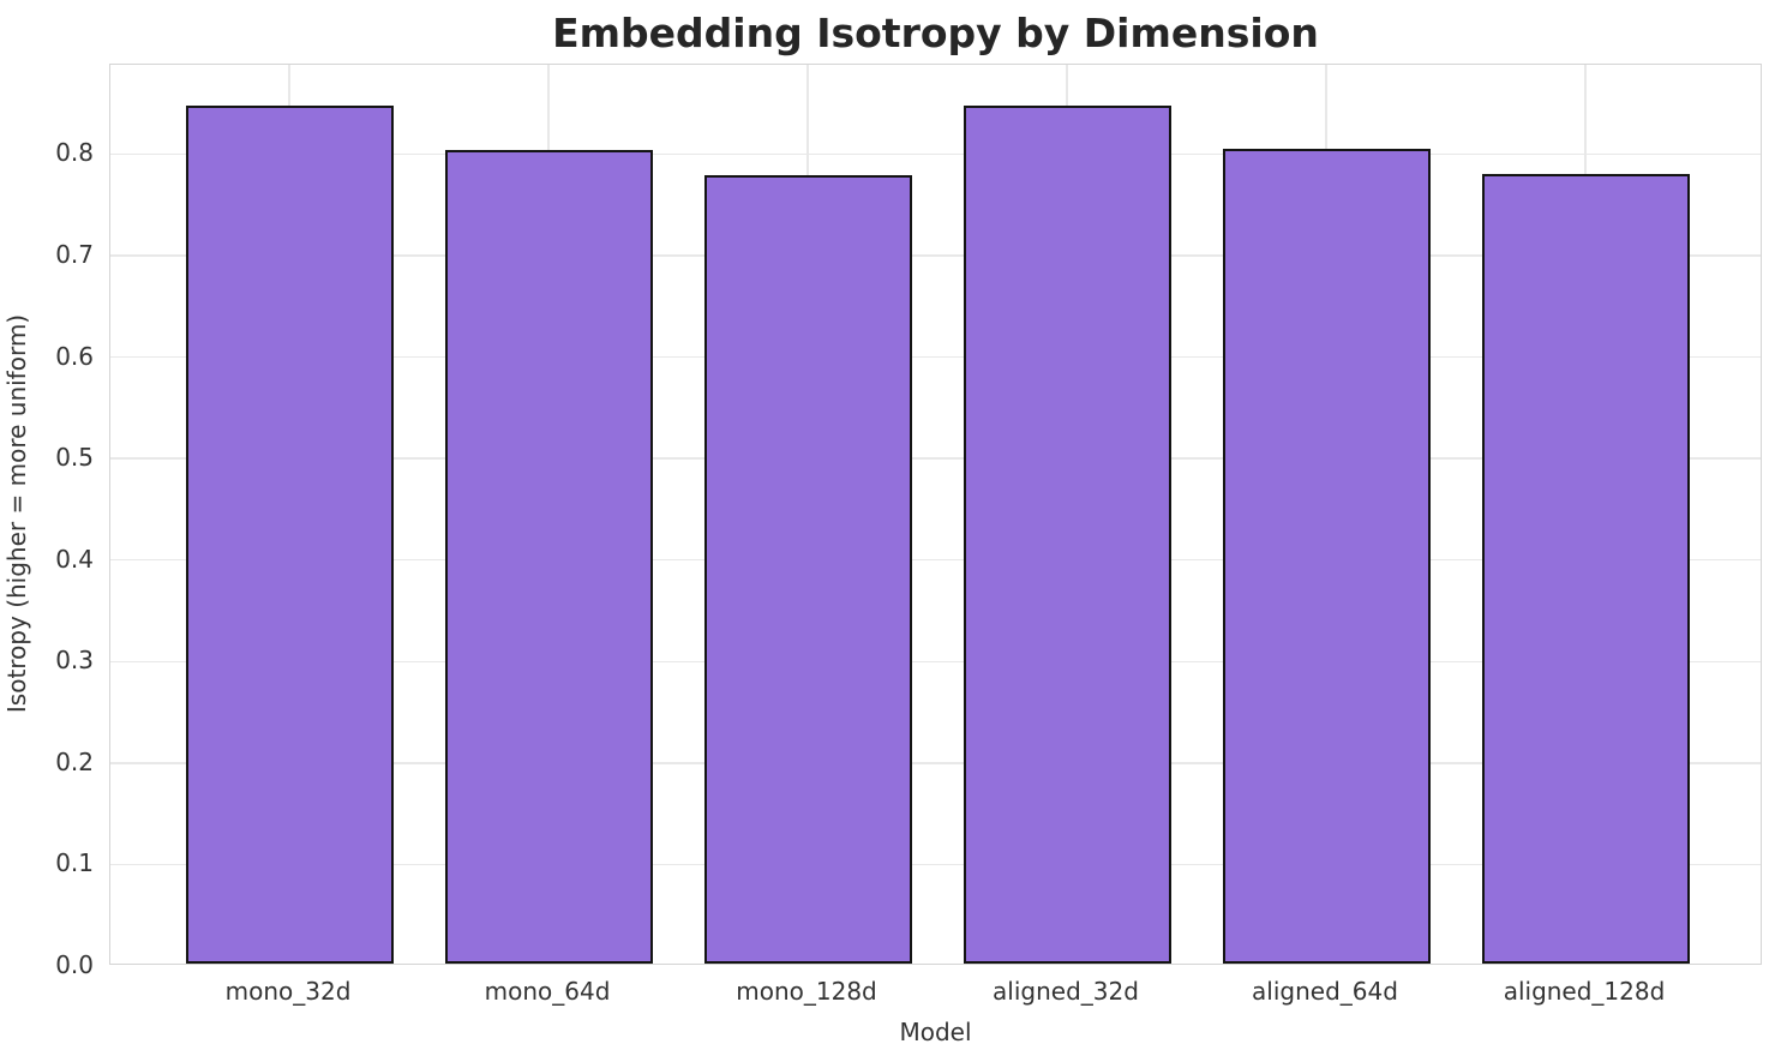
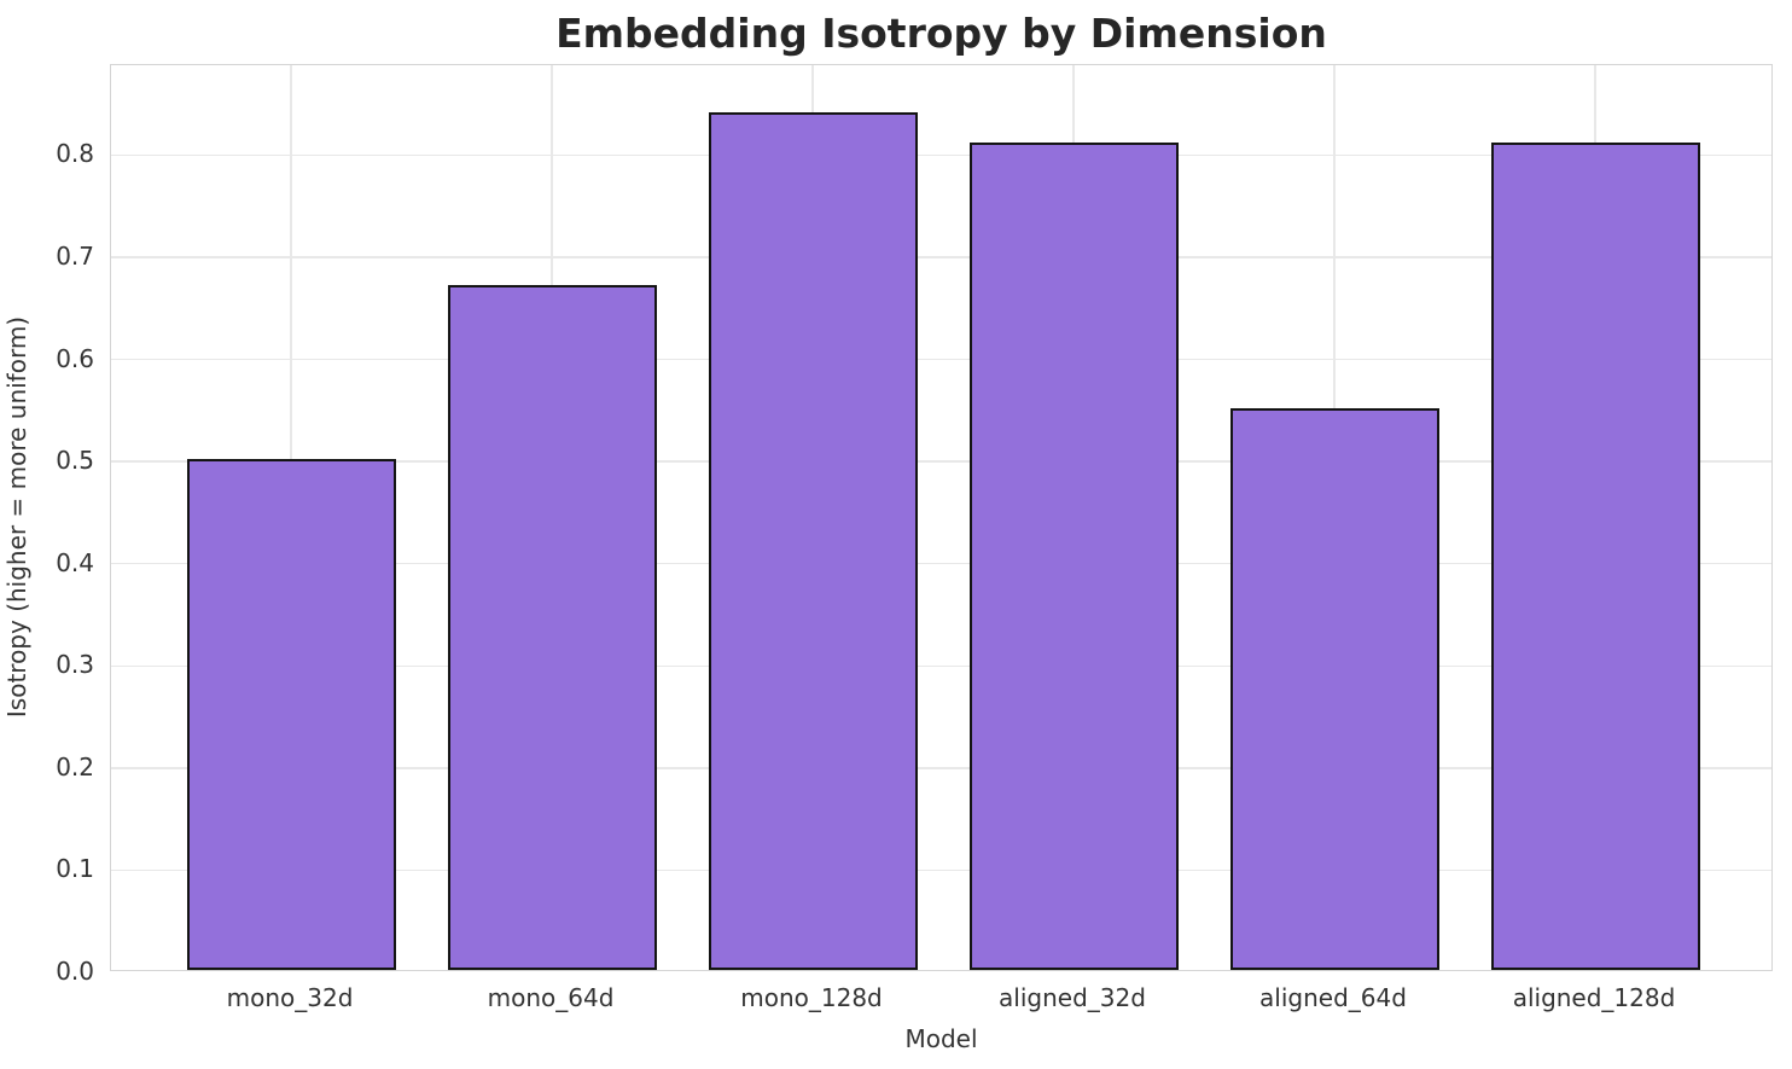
mono_32d: 0.84 -> 0.50
mono_64d: 0.80 -> 0.67
mono_128d: 0.78 -> 0.84
aligned_32d: 0.84 -> 0.81
aligned_64d: 0.80 -> 0.55
aligned_128d: 0.78 -> 0.81
